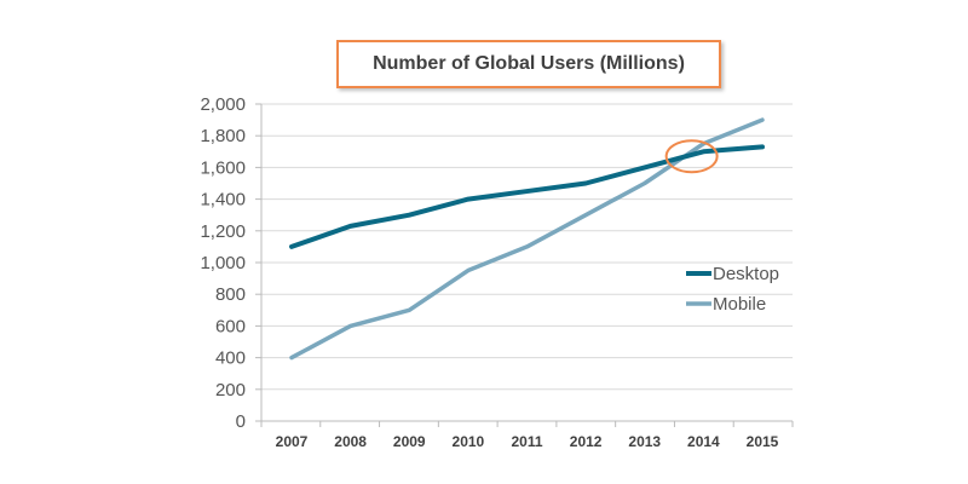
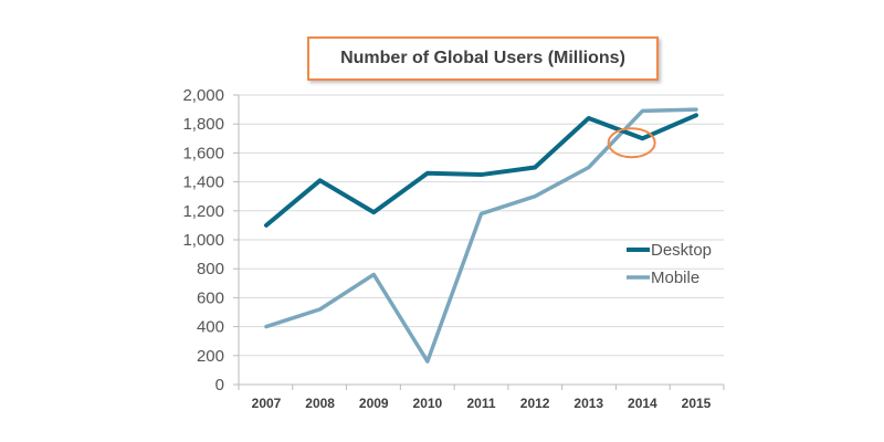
Desktop/2008: 1230 -> 1410
Mobile/2008: 600 -> 520
Desktop/2009: 1300 -> 1190
Mobile/2009: 700 -> 760
Desktop/2010: 1400 -> 1460
Mobile/2010: 950 -> 160
Mobile/2011: 1100 -> 1180
Desktop/2013: 1600 -> 1840
Mobile/2014: 1750 -> 1890
Desktop/2015: 1730 -> 1860
